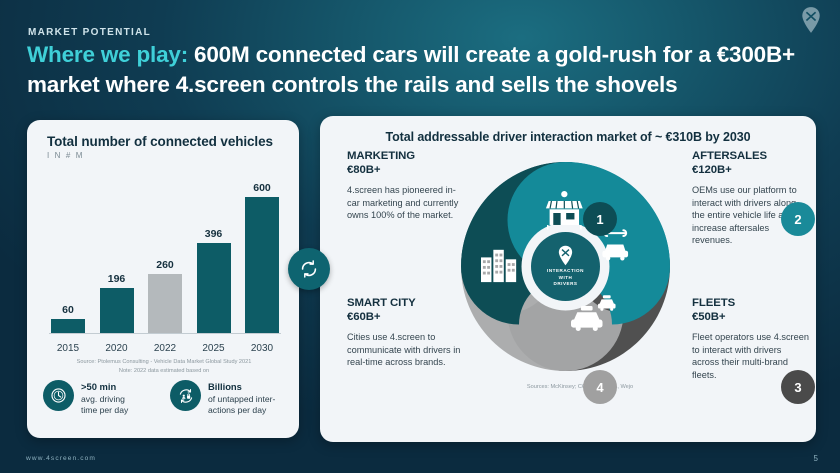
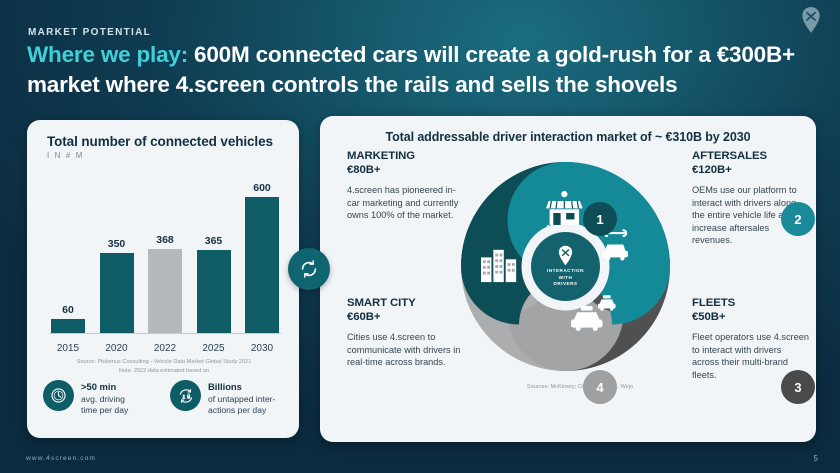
2020: 196 -> 350
2022: 260 -> 368
2025: 396 -> 365
